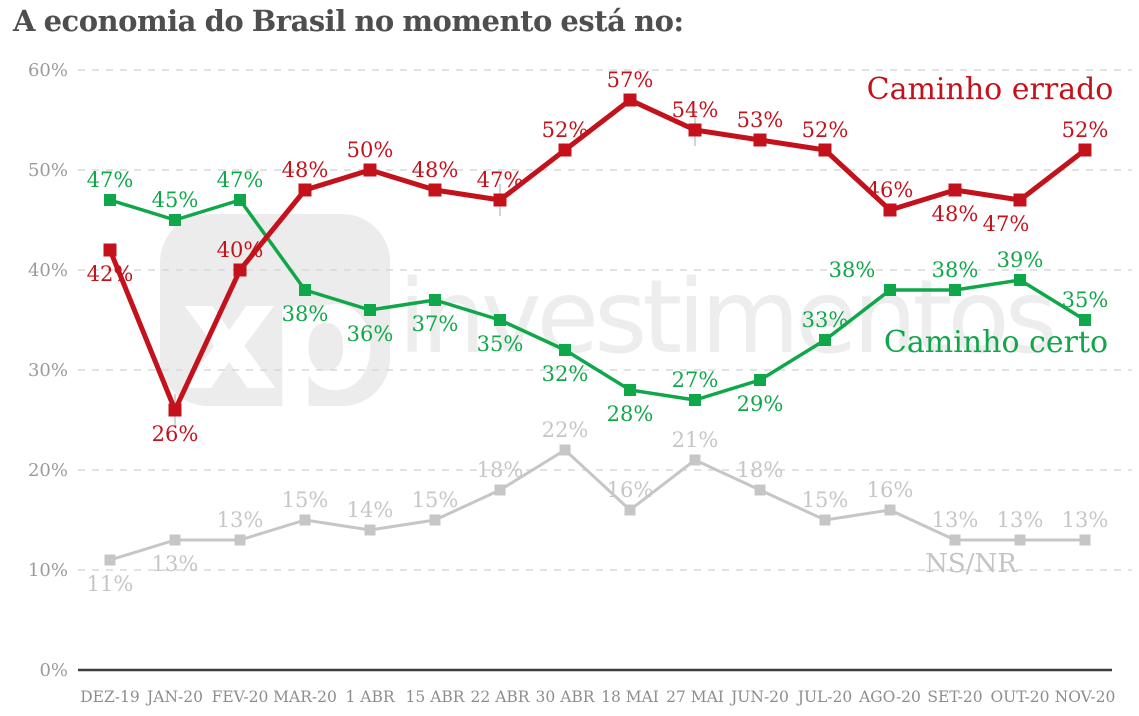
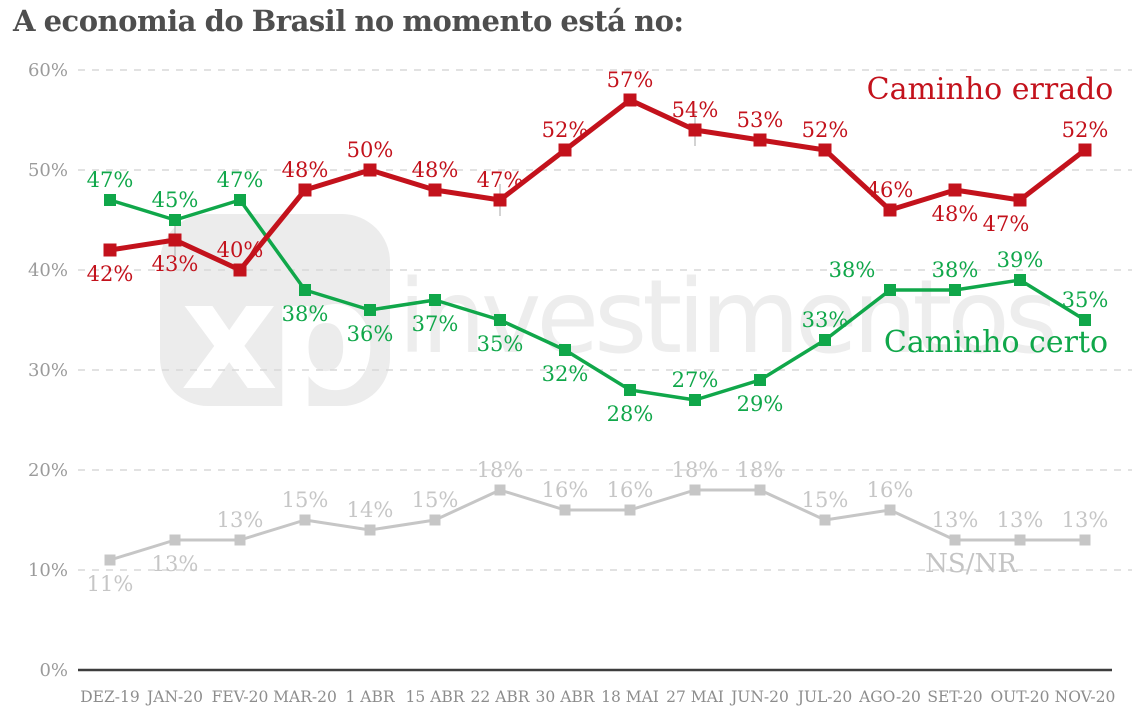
Caminho errado/JAN-20: 26% -> 43%
NS/NR/30 ABR: 22% -> 16%
NS/NR/27 MAI: 21% -> 18%
